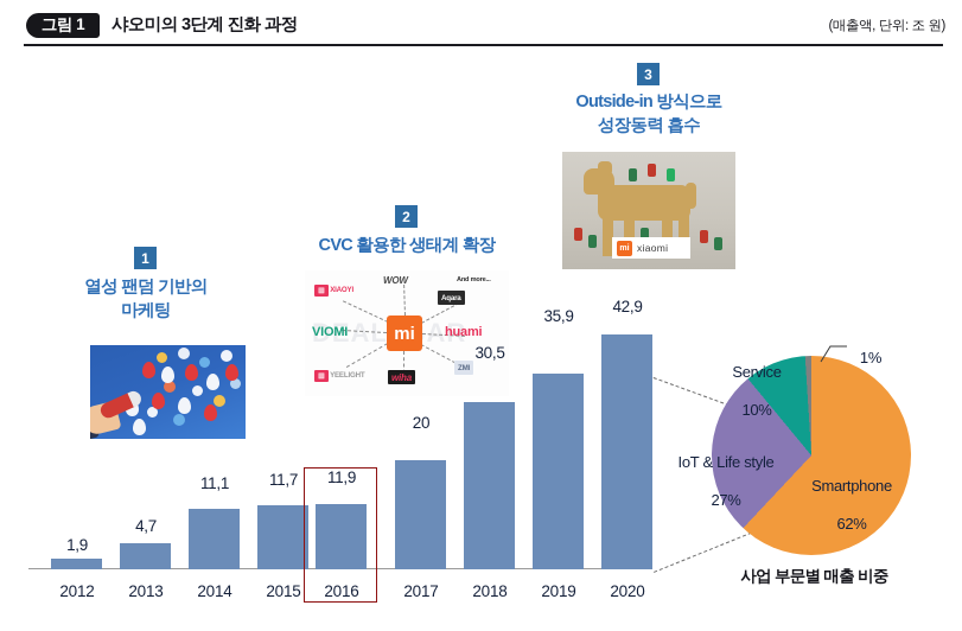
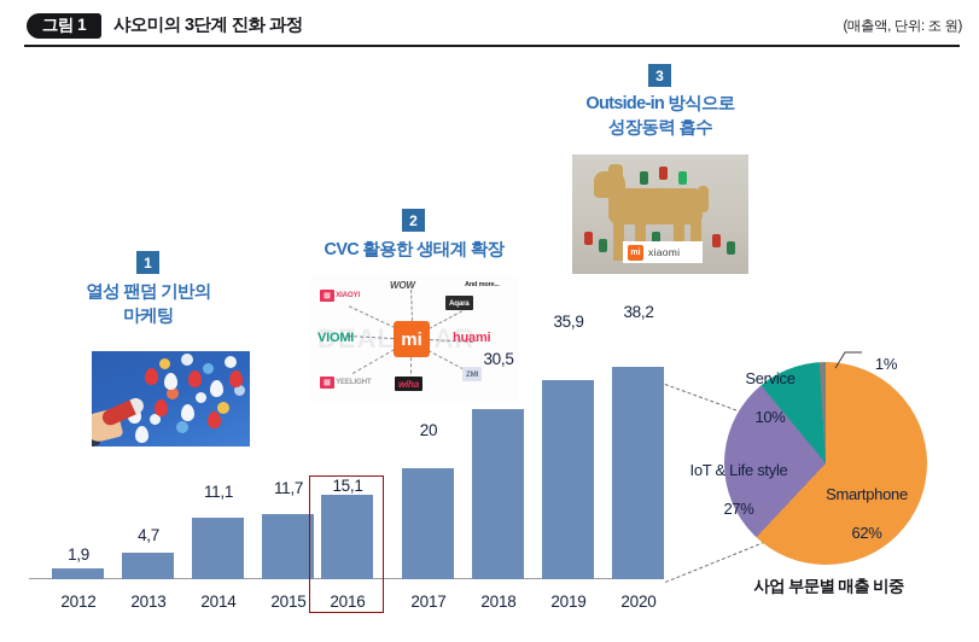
2016: 11,9 -> 15,1
2020: 42,9 -> 38,2
